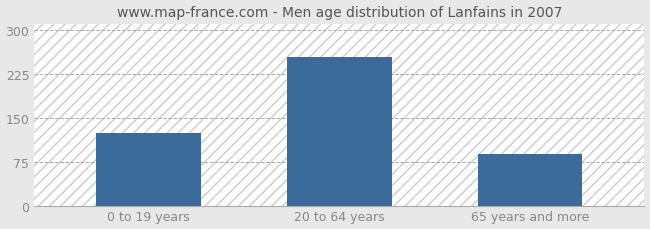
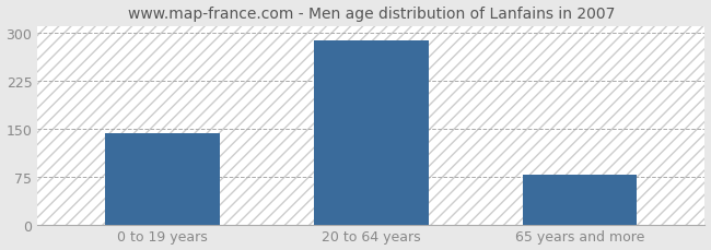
0 to 19 years: 124 -> 142
20 to 64 years: 254 -> 288
65 years and more: 88 -> 78
